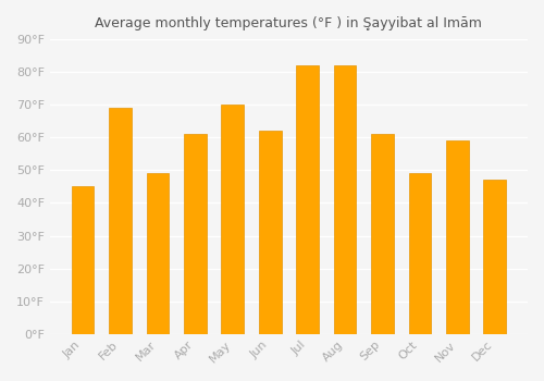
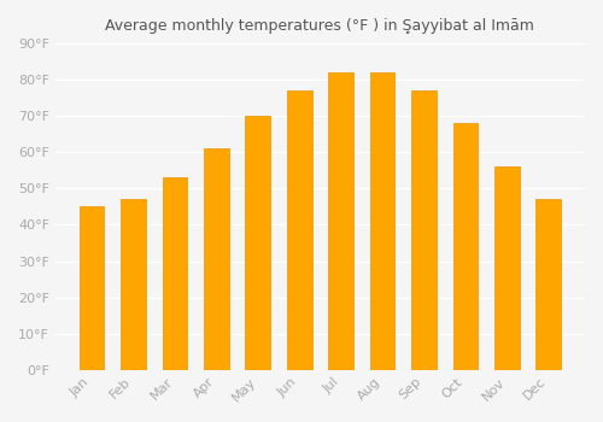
Feb: 69°F -> 47°F
Mar: 49°F -> 53°F
Jun: 62°F -> 77°F
Sep: 61°F -> 77°F
Oct: 49°F -> 68°F
Nov: 59°F -> 56°F
